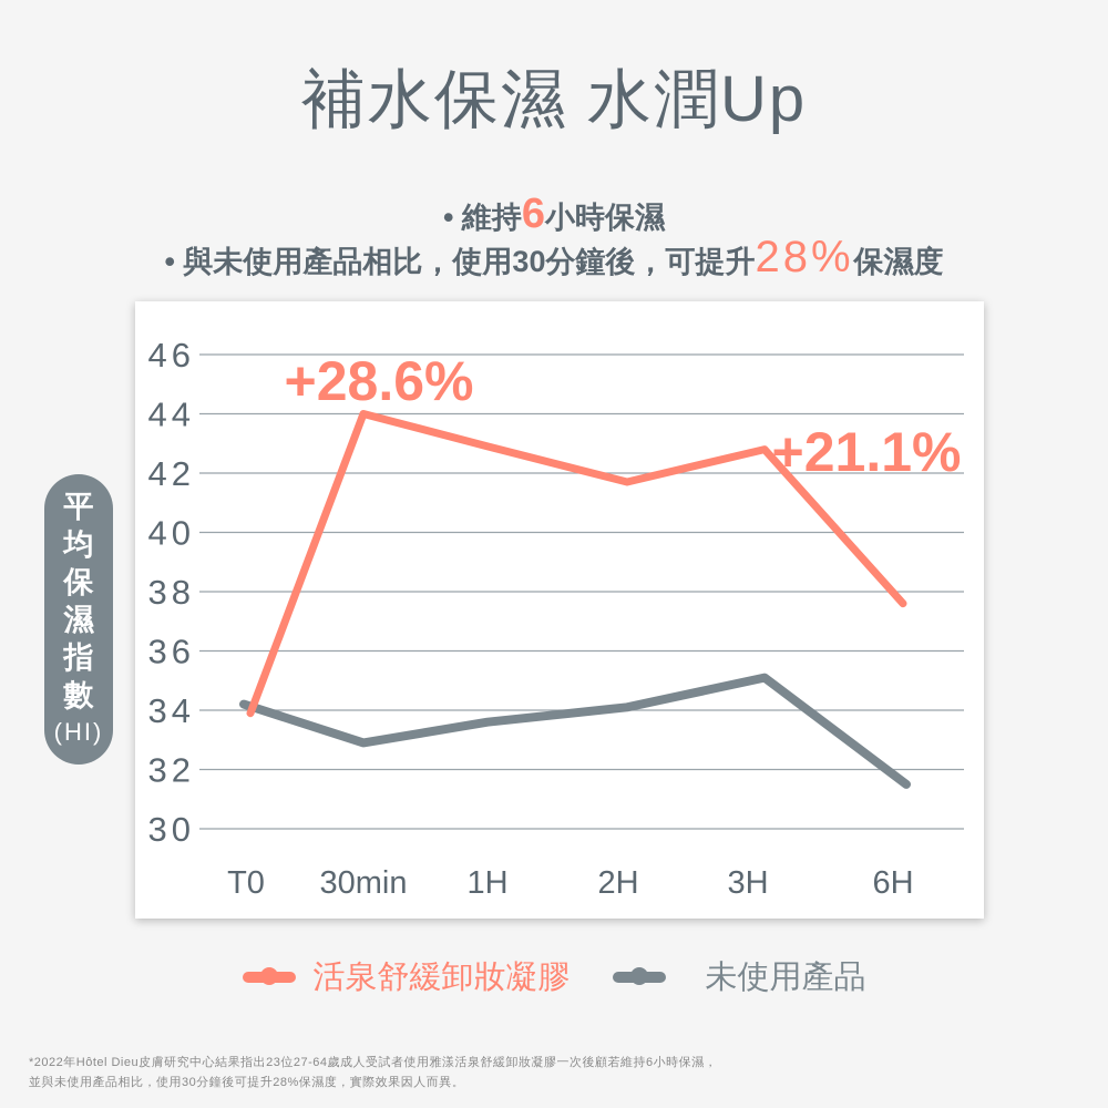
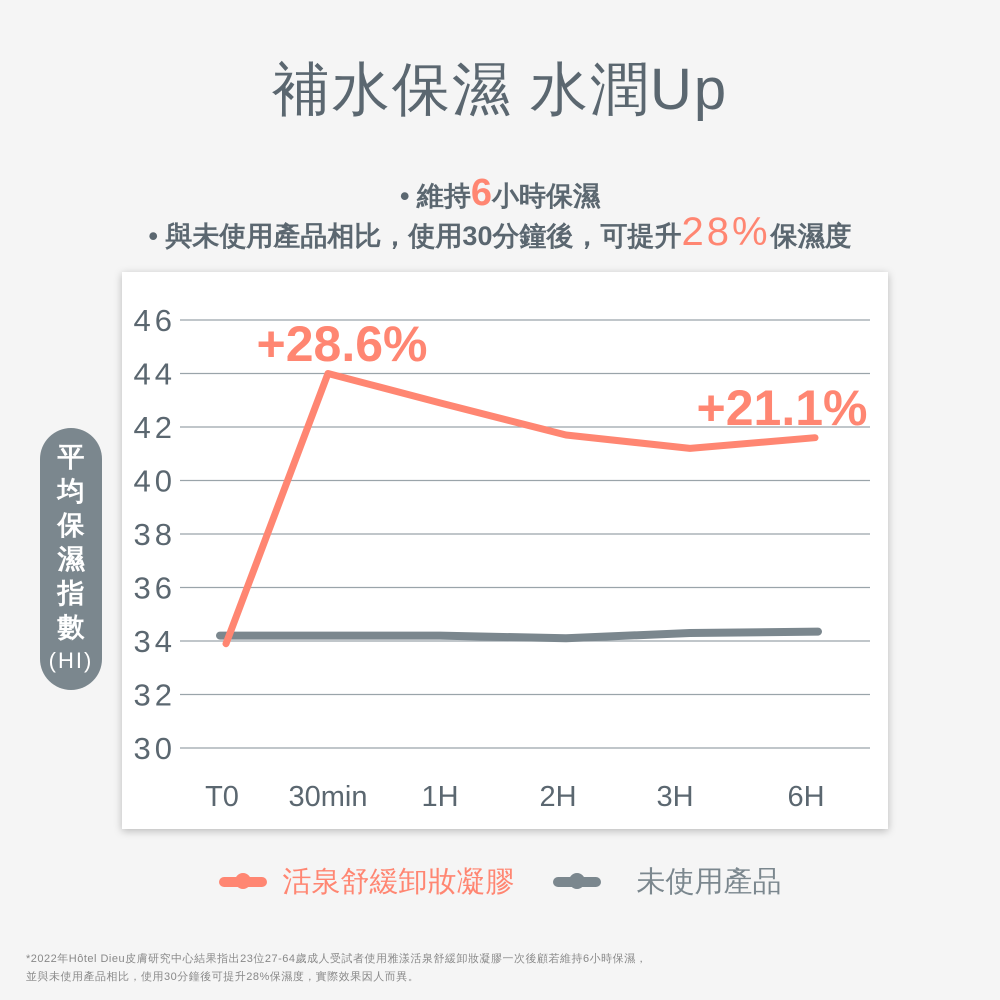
未使用產品/30min: 32.9 -> 34.2
未使用產品/1H: 33.6 -> 34.2
活泉舒緩卸妝凝膠/3H: 42.8 -> 41.2
未使用產品/3H: 35.1 -> 34.3
活泉舒緩卸妝凝膠/6H: 37.6 -> 41.6
未使用產品/6H: 31.5 -> 34.4
